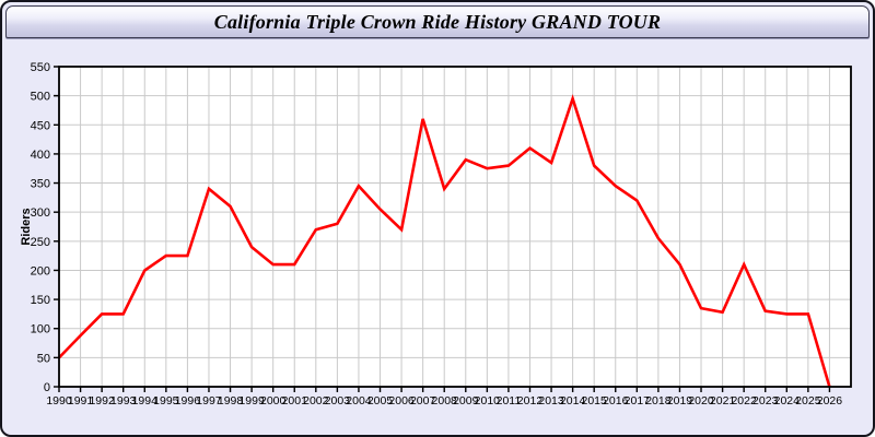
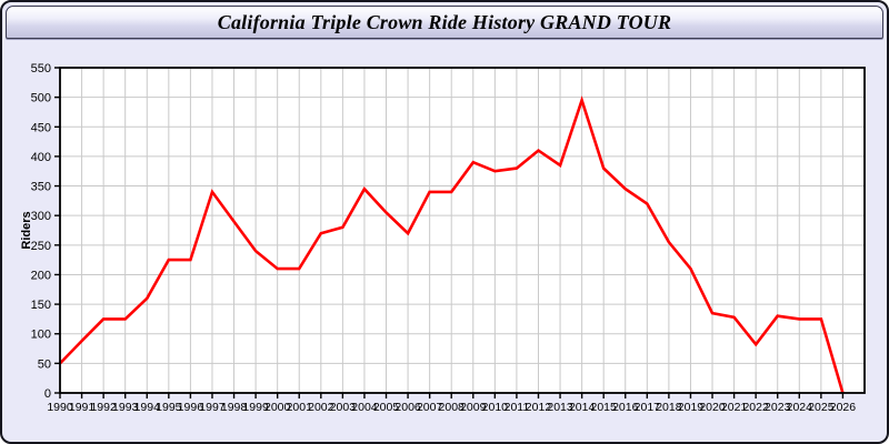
1994: 200 -> 160
1998: 310 -> 290
2007: 460 -> 340
2022: 210 -> 80
